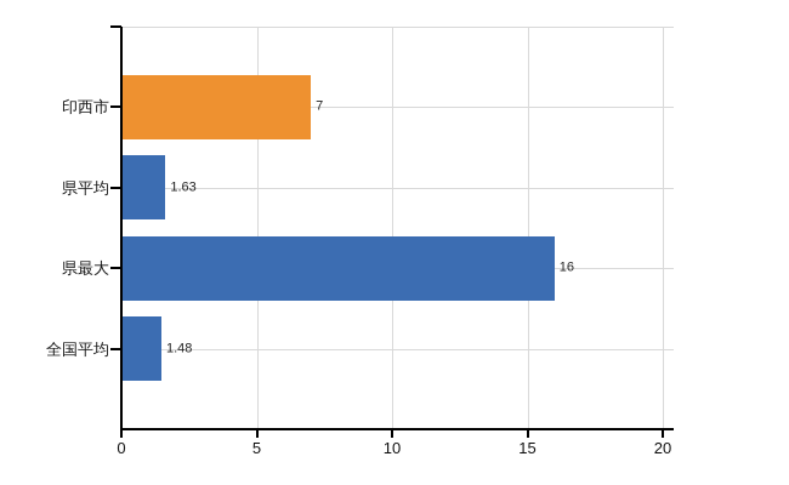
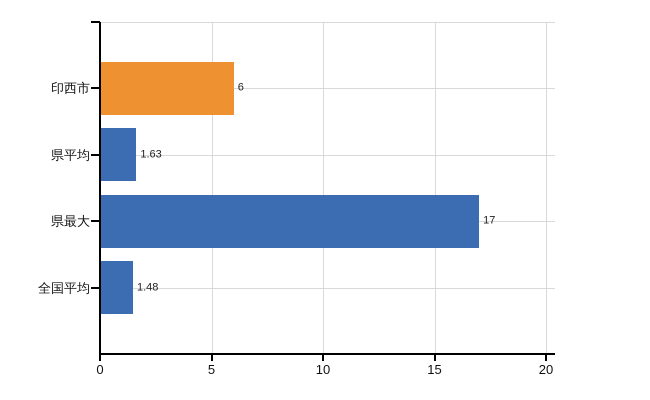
印西市: 7 -> 6
県最大: 16 -> 17
